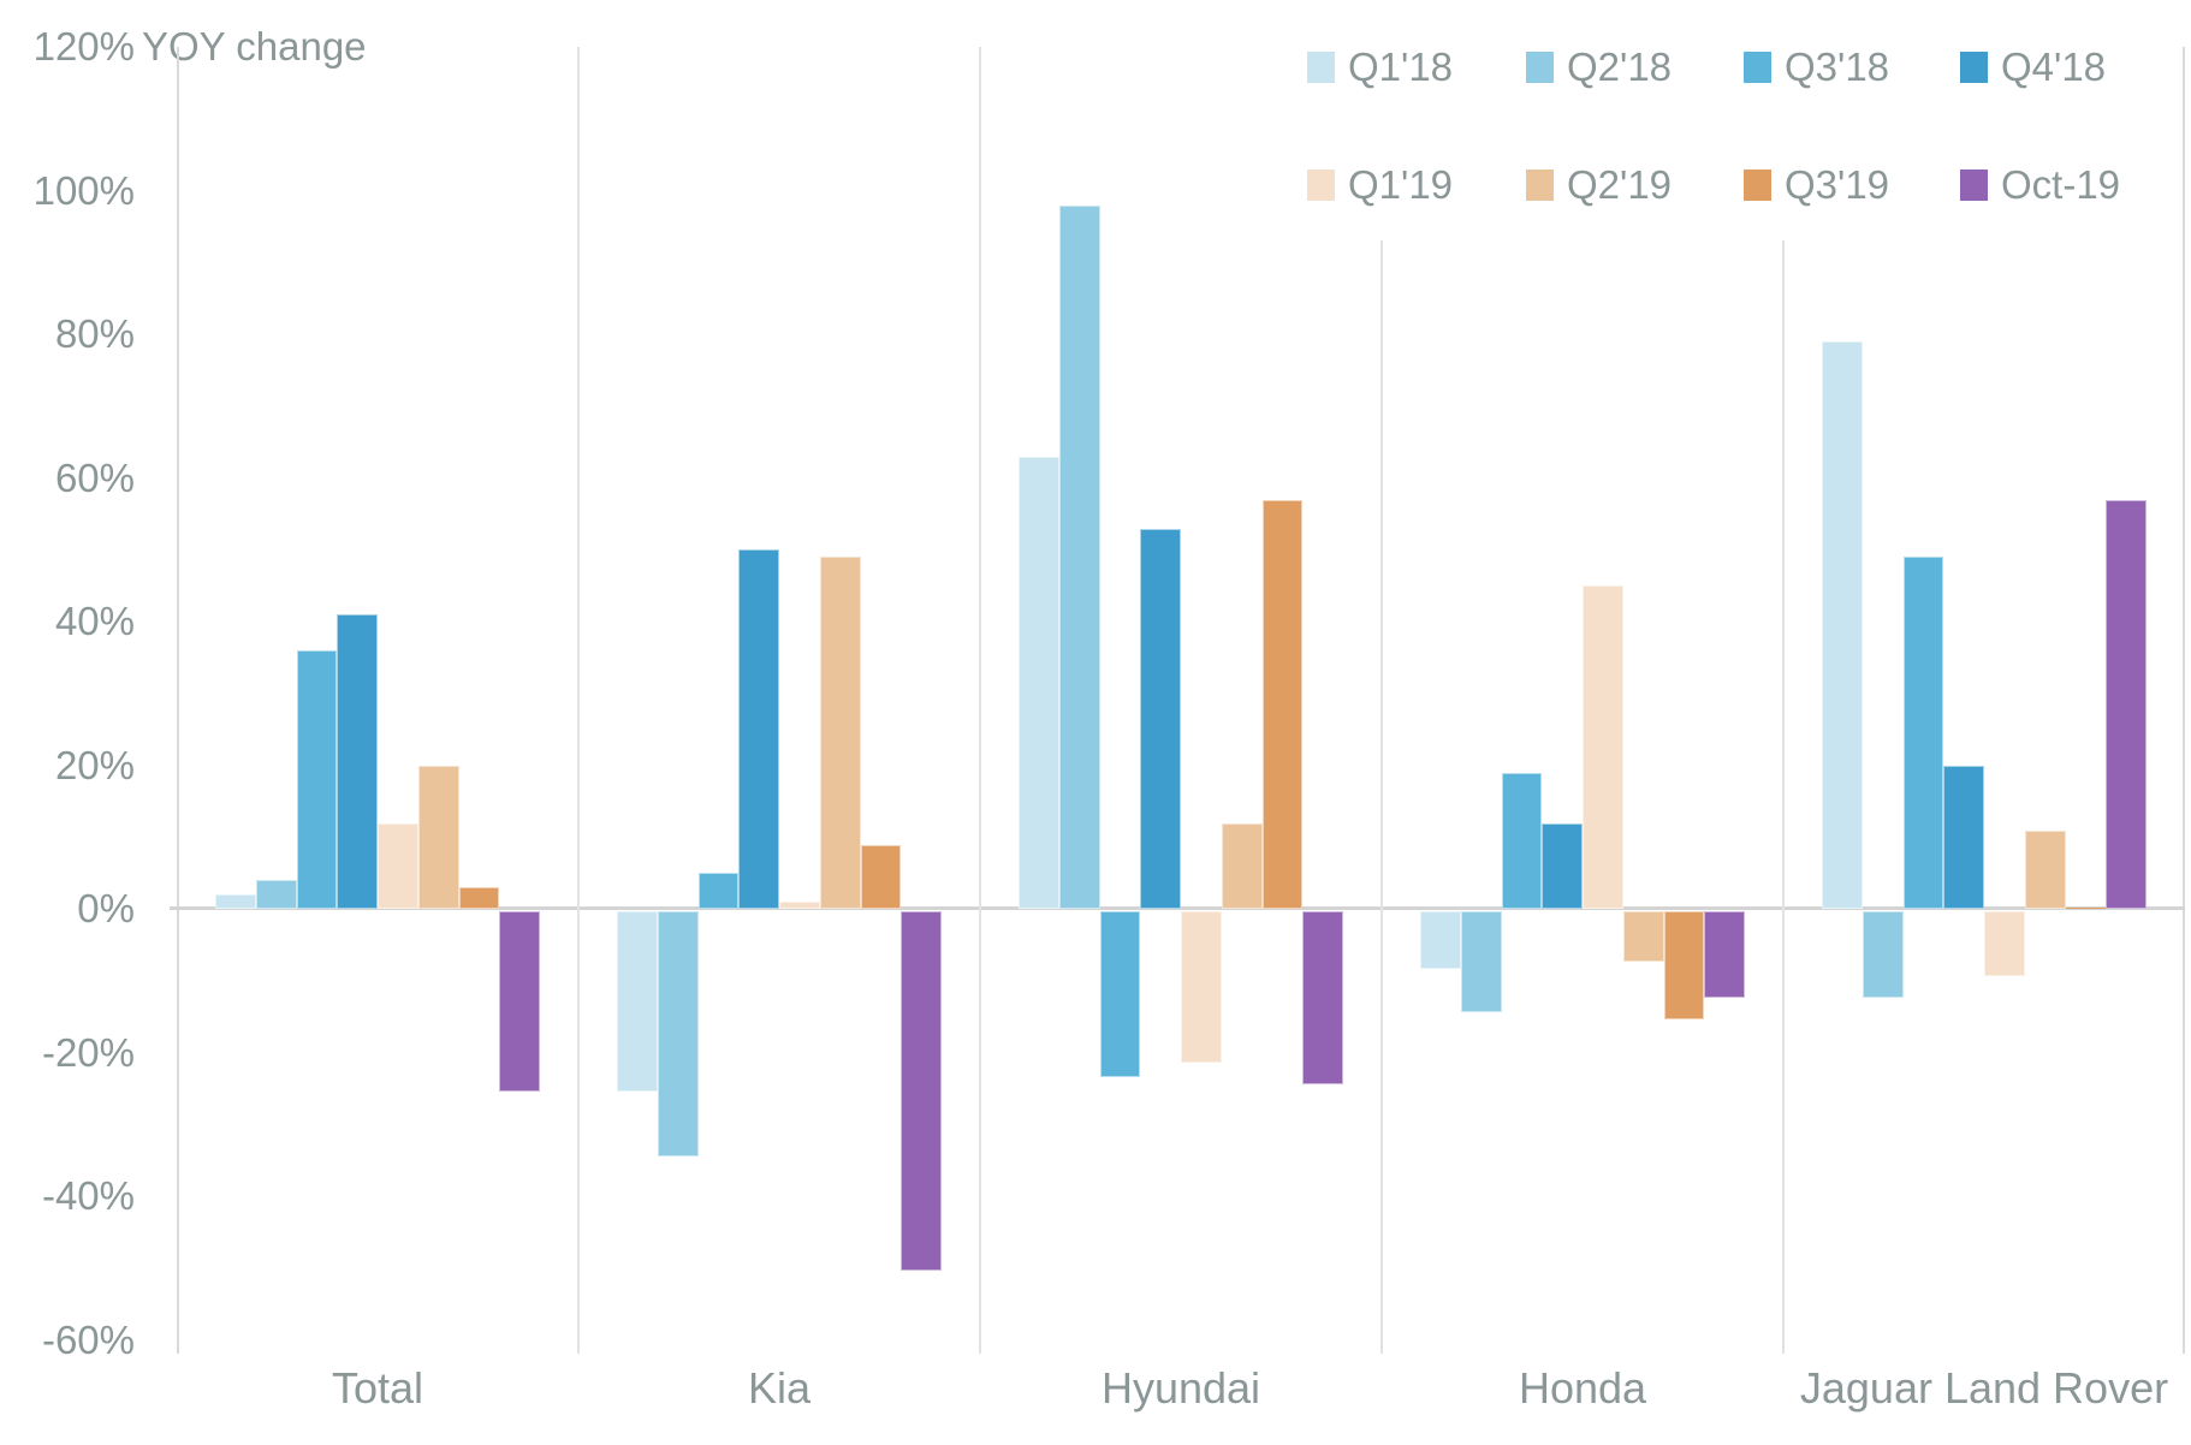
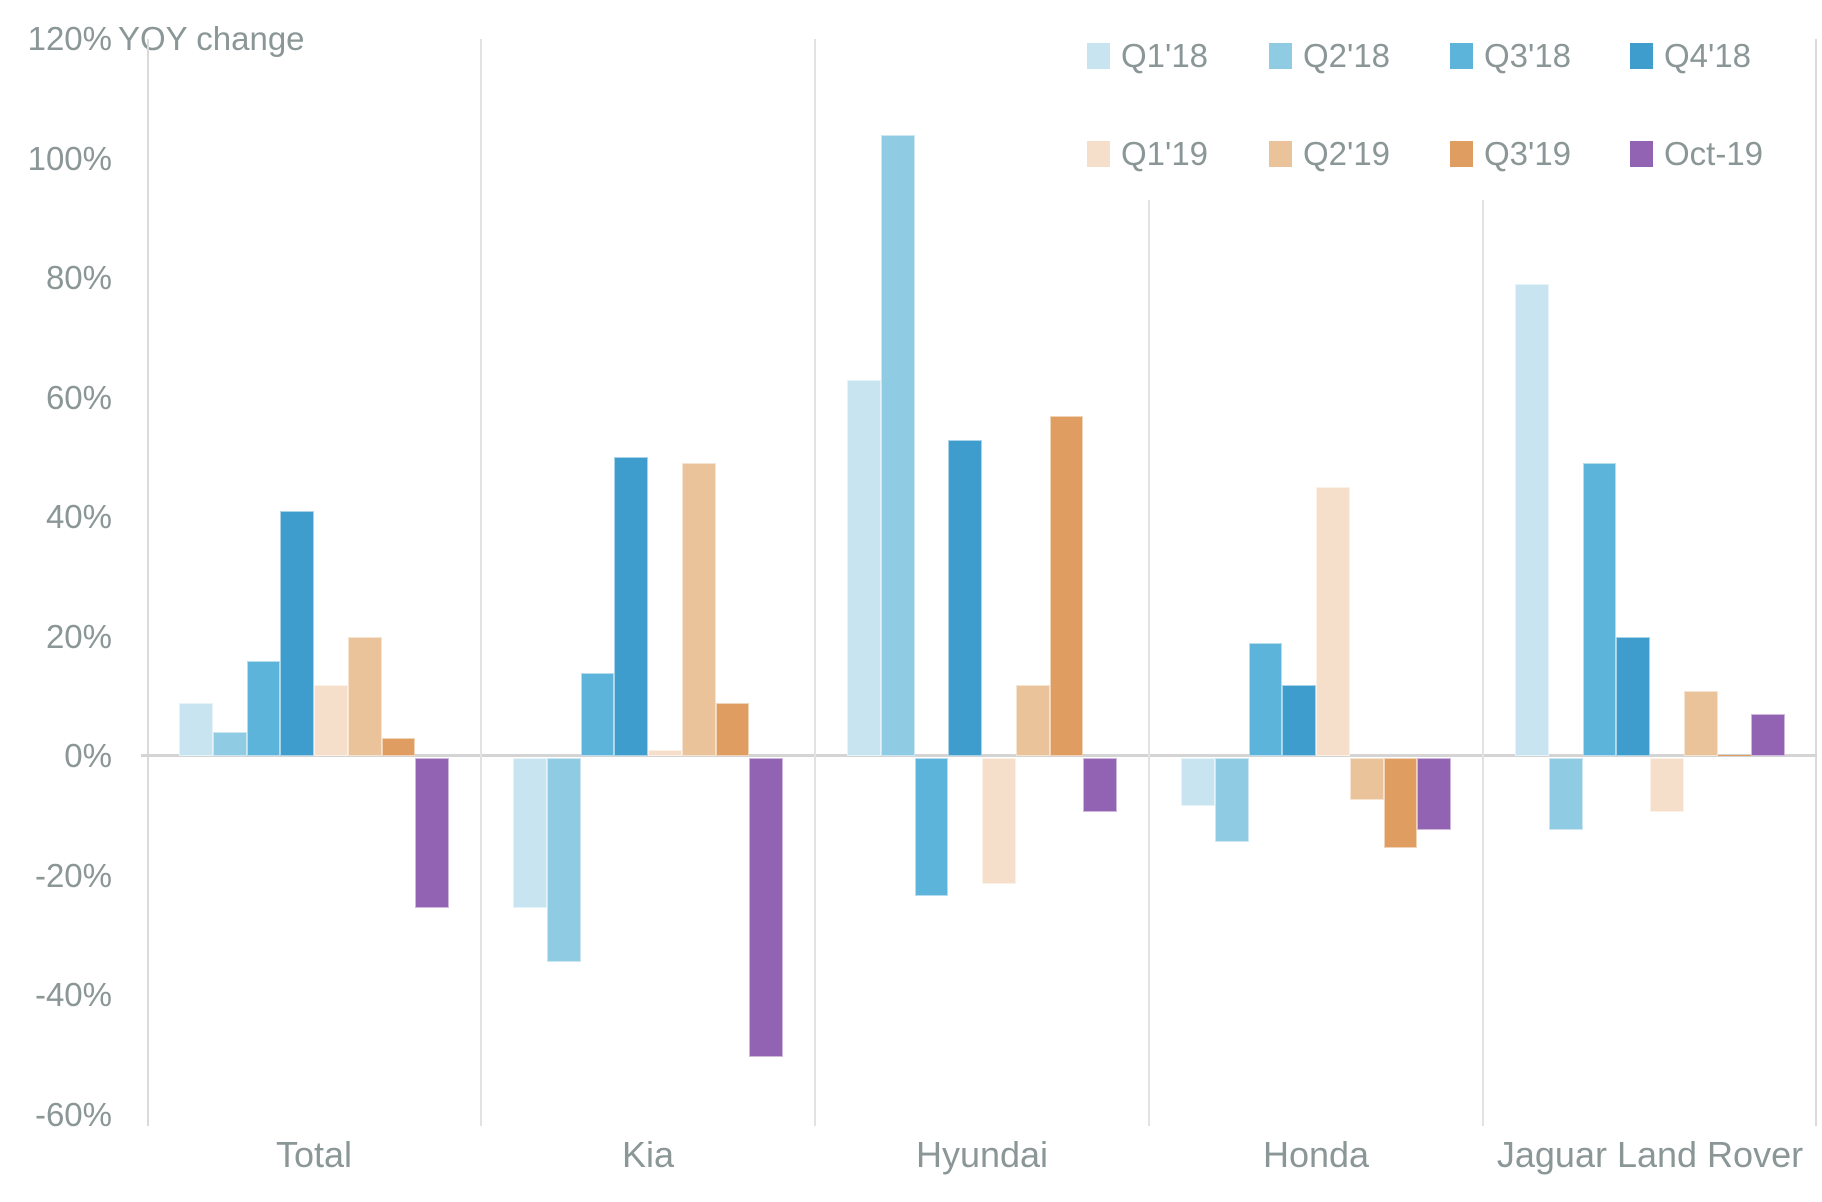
Q1'18/Total: 2% -> 9%
Q3'18/Total: 36% -> 16%
Q3'18/Kia: 5% -> 14%
Q2'18/Hyundai: 98% -> 104%
Oct-19/Hyundai: -24% -> -9%
Oct-19/Jaguar Land Rover: 57% -> 7%
